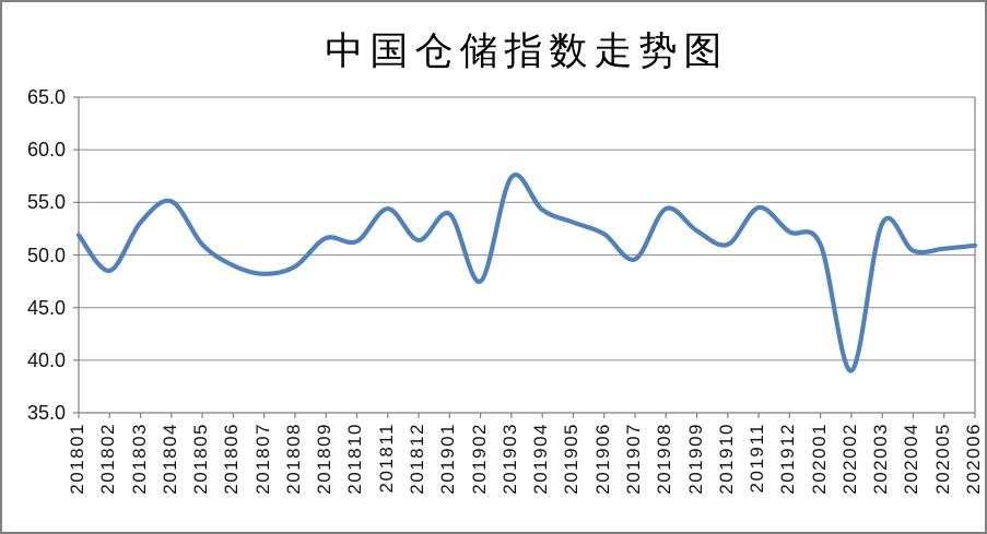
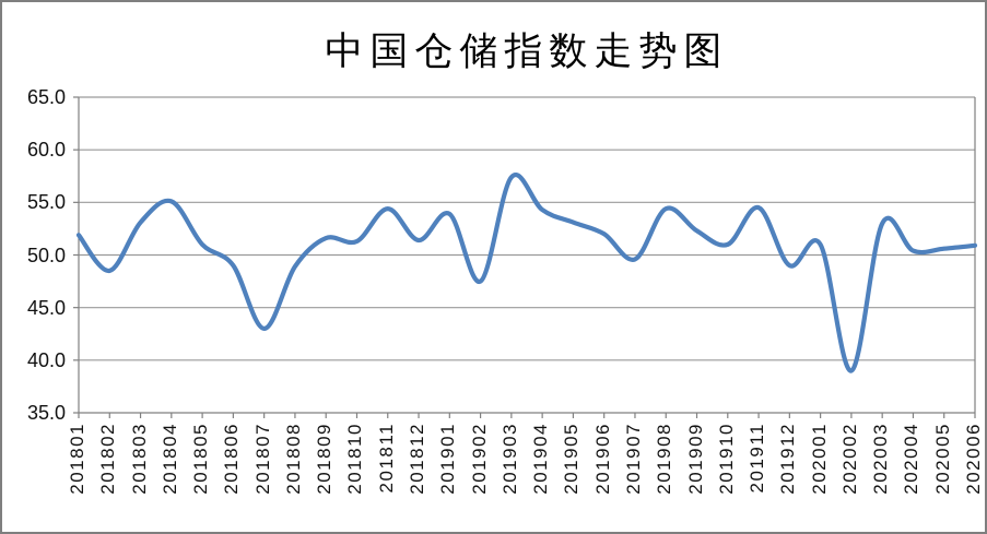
201807: 48 -> 43
201912: 52 -> 49
